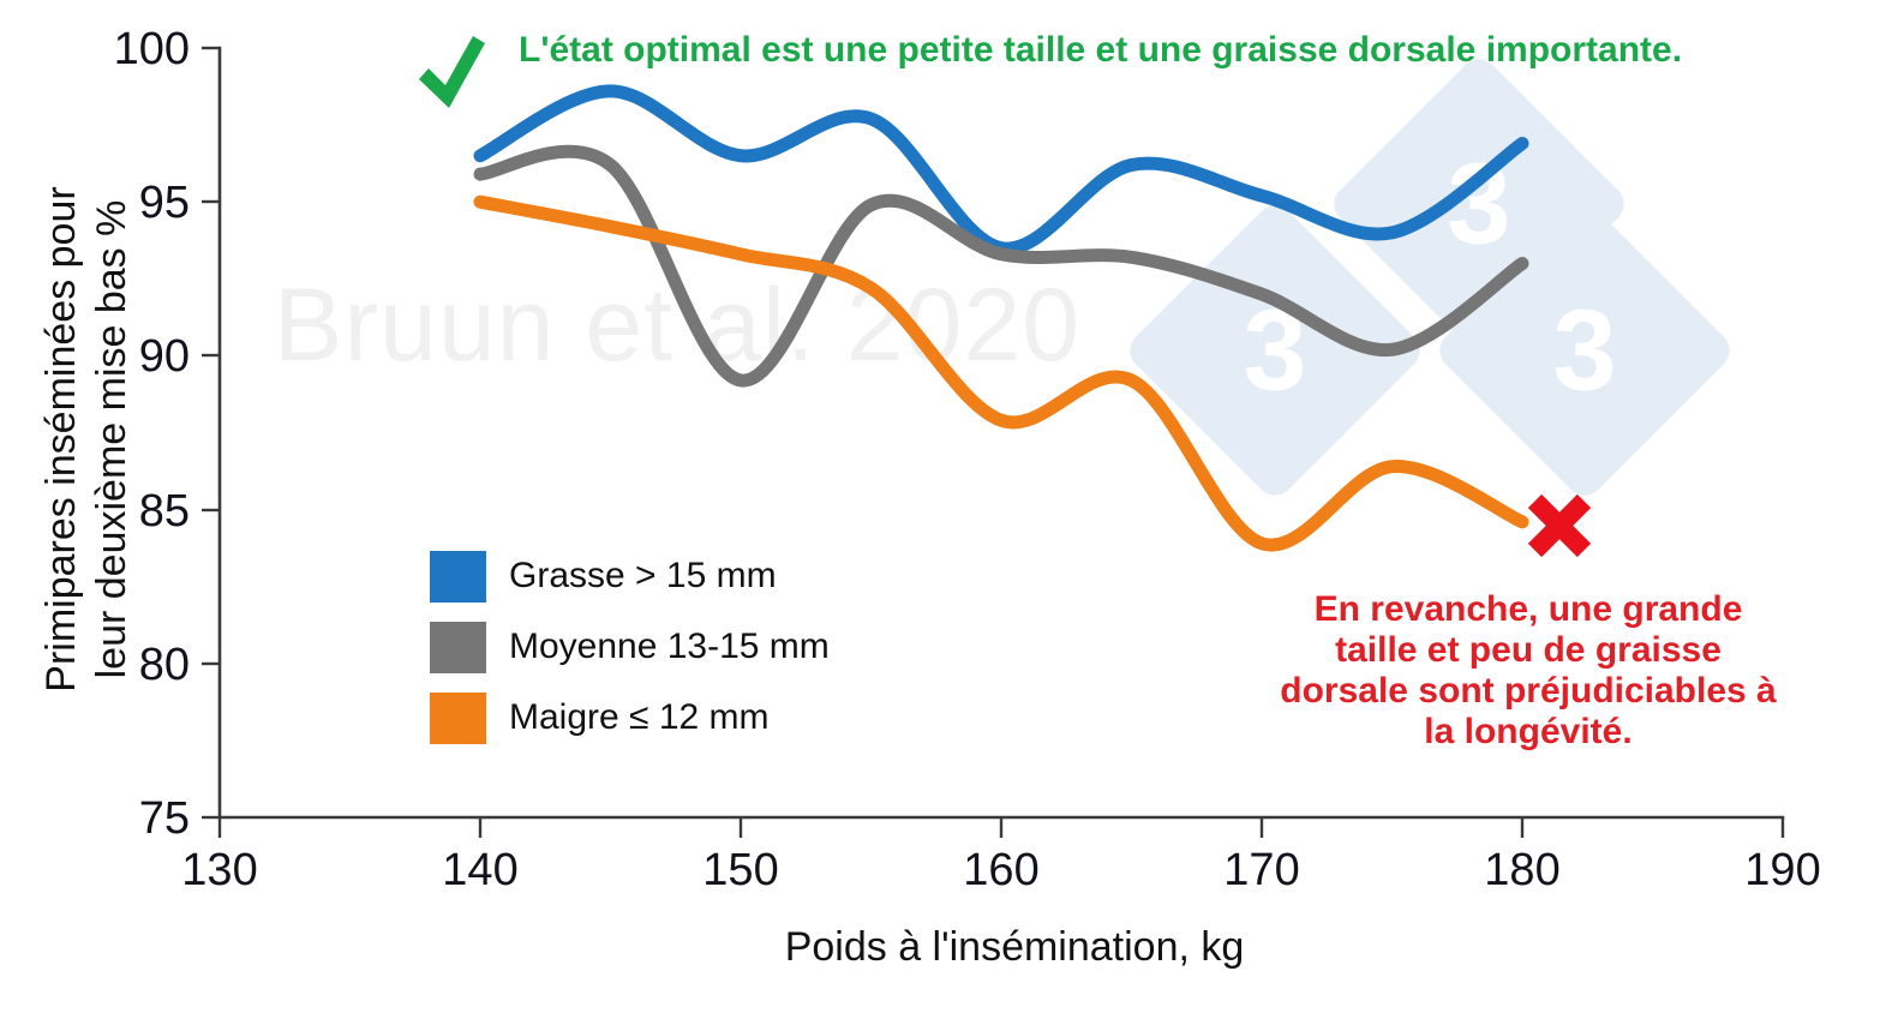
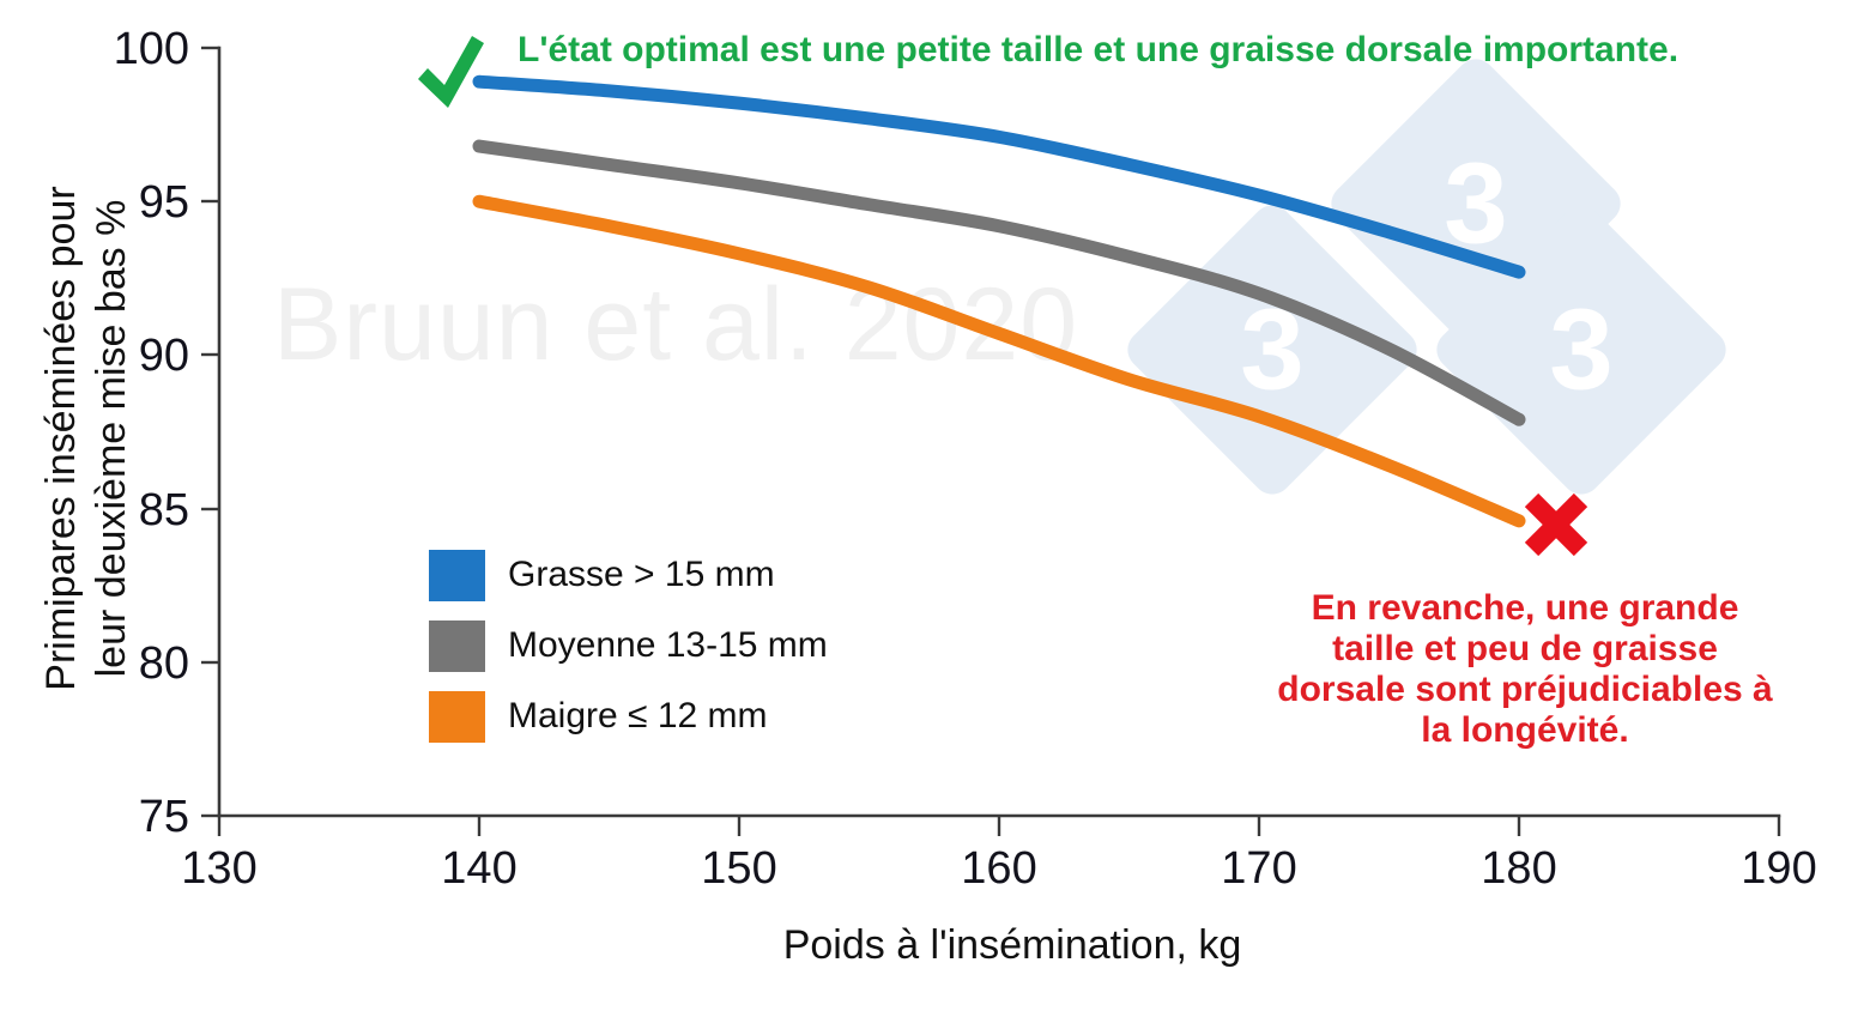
Grasse > 15 mm/140: 96.5 -> 98.9
Moyenne 13-15 mm/140: 95.9 -> 96.8
Grasse > 15 mm/150: 96.5 -> 98.2
Moyenne 13-15 mm/150: 89.2 -> 95.6
Grasse > 15 mm/160: 93.5 -> 97.1
Moyenne 13-15 mm/160: 93.3 -> 94.2
Maigre ≤ 12 mm/160: 87.9 -> 90.7
Maigre ≤ 12 mm/170: 83.9 -> 88.0
Grasse > 15 mm/180: 96.9 -> 92.7
Moyenne 13-15 mm/180: 93.0 -> 87.9
